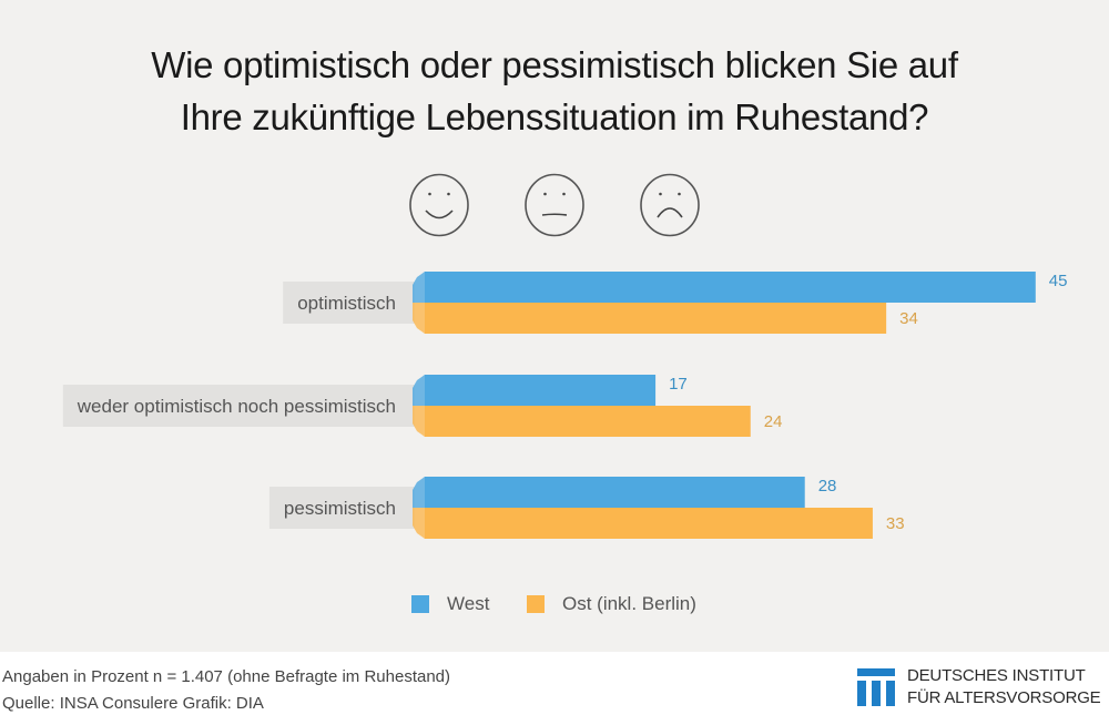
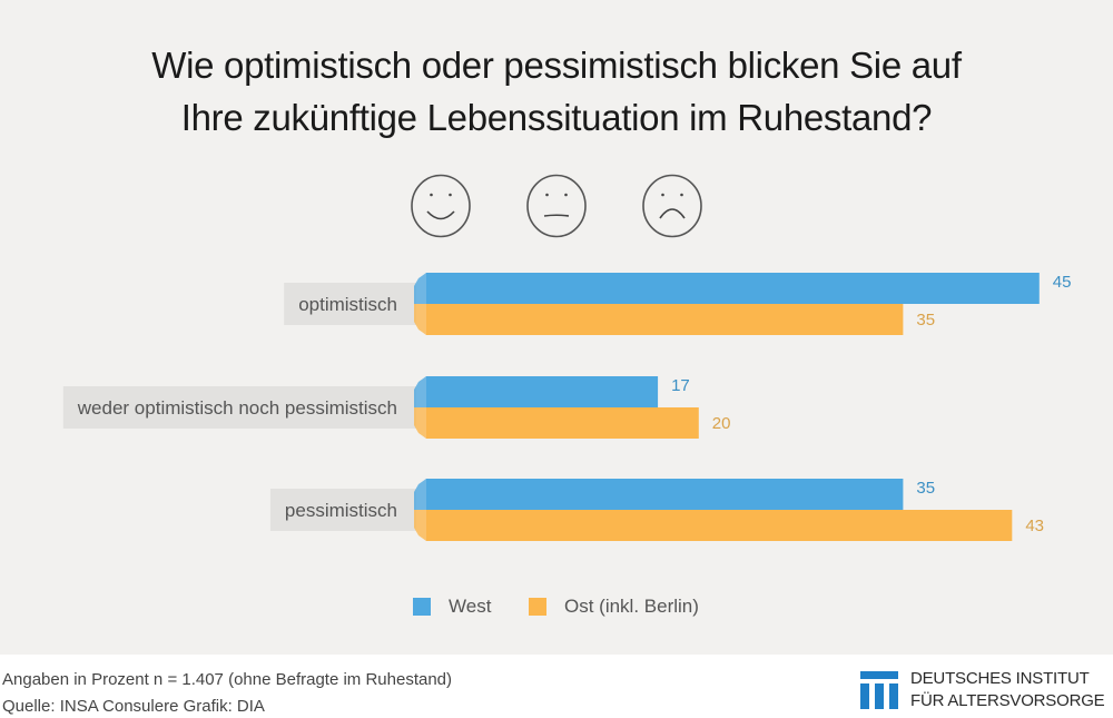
Ost (inkl. Berlin)/optimistisch: 34 -> 35
Ost (inkl. Berlin)/weder optimistisch noch pessimistisch: 24 -> 20
West/pessimistisch: 28 -> 35
Ost (inkl. Berlin)/pessimistisch: 33 -> 43
